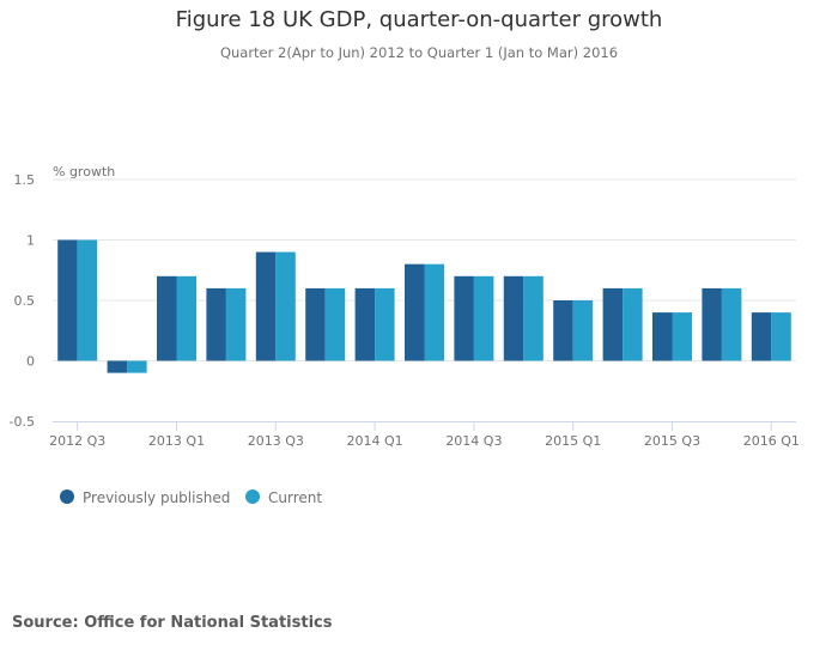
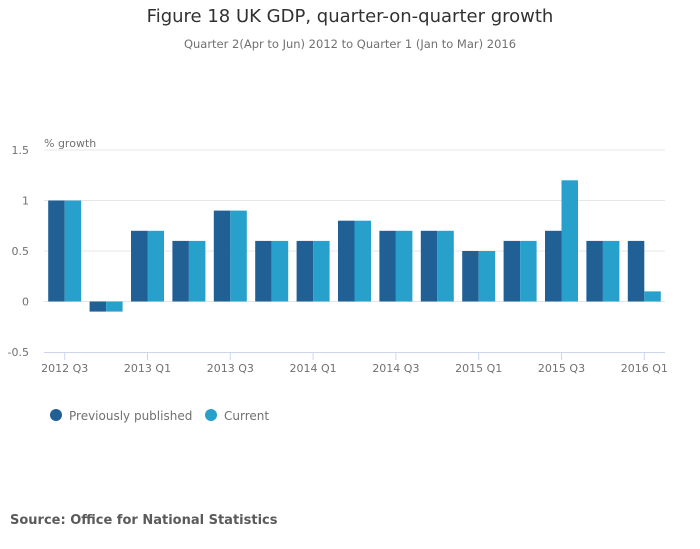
Previously published/2015 Q3: 0.4 -> 0.7
Current/2015 Q3: 0.4 -> 1.2
Previously published/2016 Q1: 0.4 -> 0.6
Current/2016 Q1: 0.4 -> 0.1
